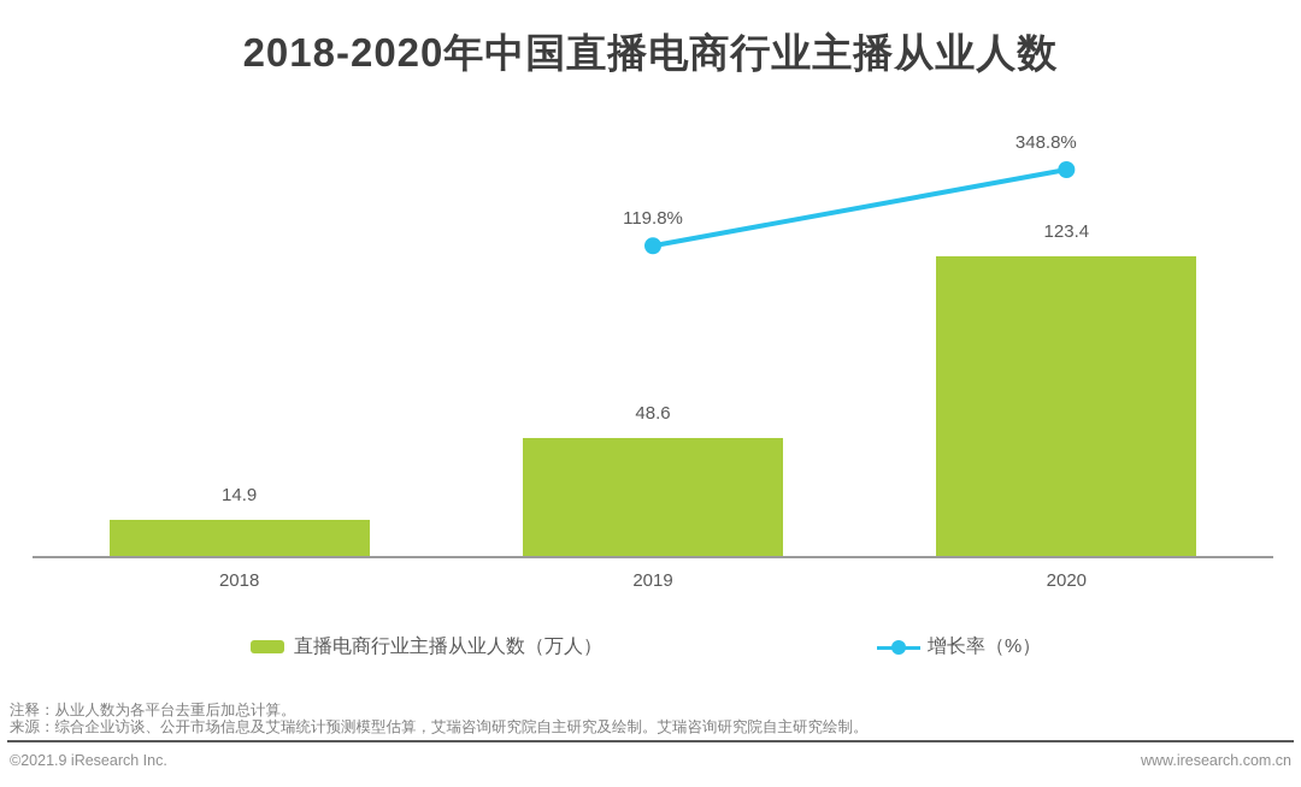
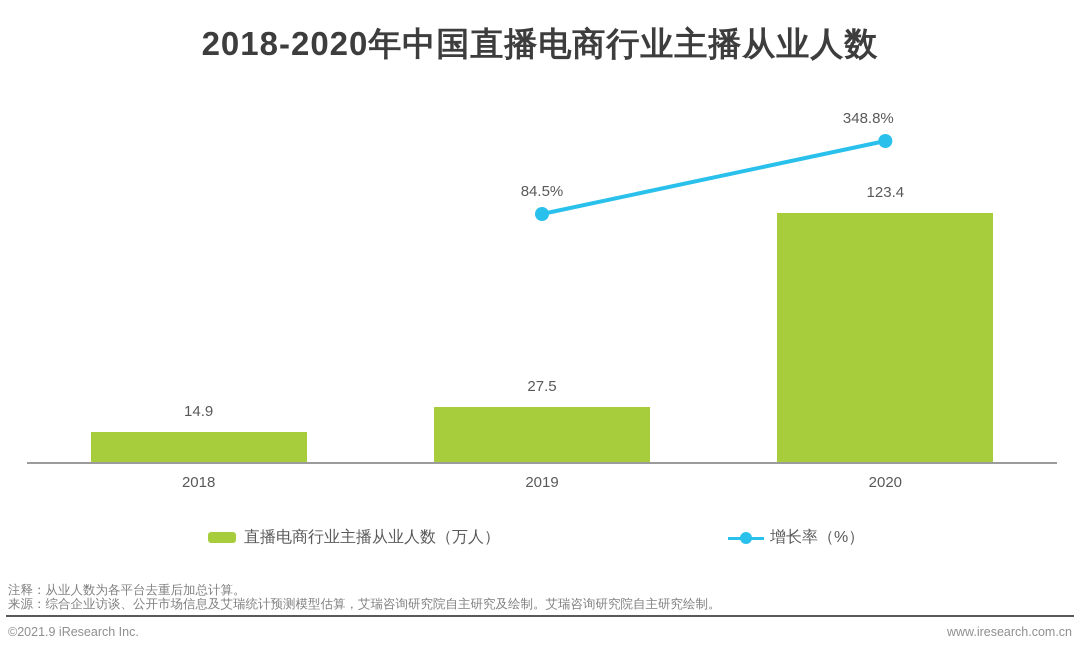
直播电商行业主播从业人数（万人）/2019: 48.6 -> 27.5
增长率（%）/2019: 119.8% -> 84.5%
